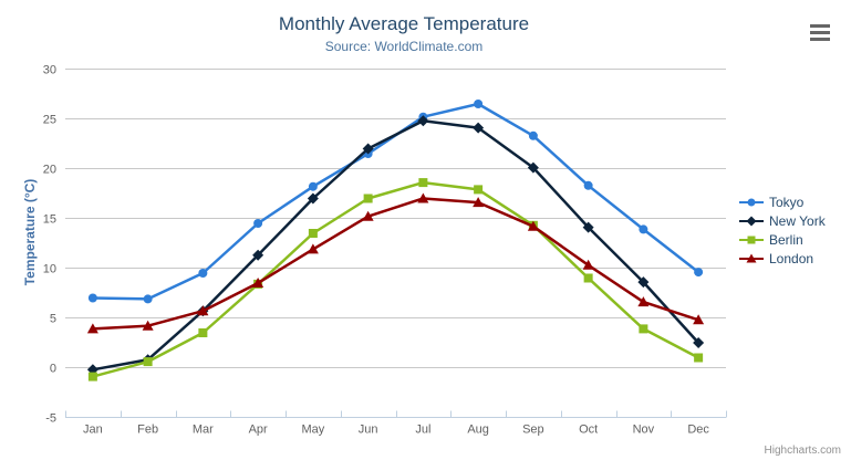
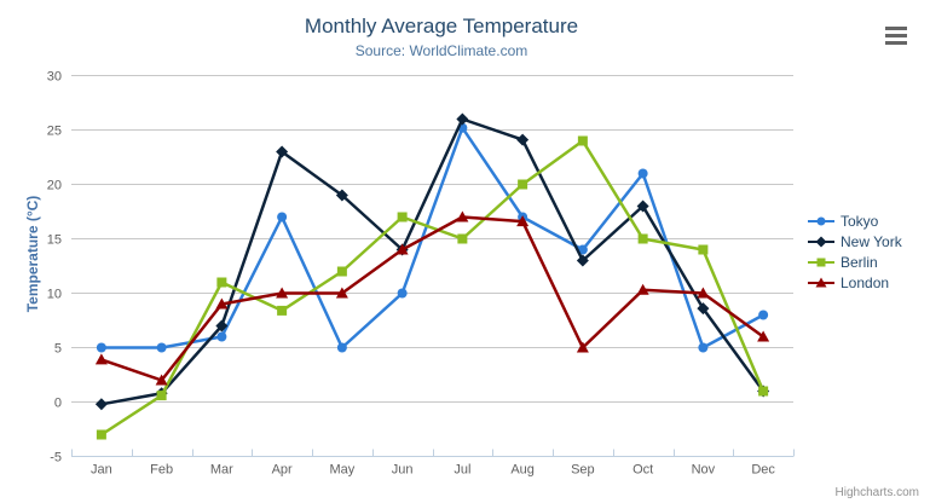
Tokyo/Jan: 7 -> 5
Berlin/Jan: -1 -> -3
Tokyo/Feb: 7 -> 5
London/Feb: 4 -> 2
Tokyo/Mar: 10 -> 6
New York/Mar: 6 -> 7
Berlin/Mar: 4 -> 11
London/Mar: 6 -> 9
Tokyo/Apr: 14 -> 17
New York/Apr: 11 -> 23
London/Apr: 8 -> 10
Tokyo/May: 18 -> 5
New York/May: 17 -> 19
Berlin/May: 14 -> 12
London/May: 12 -> 10
Tokyo/Jun: 22 -> 10
New York/Jun: 22 -> 14
London/Jun: 15 -> 14
New York/Jul: 25 -> 26
Berlin/Jul: 19 -> 15
Tokyo/Aug: 26 -> 17
Berlin/Aug: 18 -> 20
Tokyo/Sep: 23 -> 14
New York/Sep: 20 -> 13
Berlin/Sep: 14 -> 24
London/Sep: 14 -> 5
Tokyo/Oct: 18 -> 21
New York/Oct: 14 -> 18
Berlin/Oct: 9 -> 15
Tokyo/Nov: 14 -> 5
Berlin/Nov: 4 -> 14
London/Nov: 7 -> 10
Tokyo/Dec: 10 -> 8
New York/Dec: 2 -> 1
London/Dec: 5 -> 6
